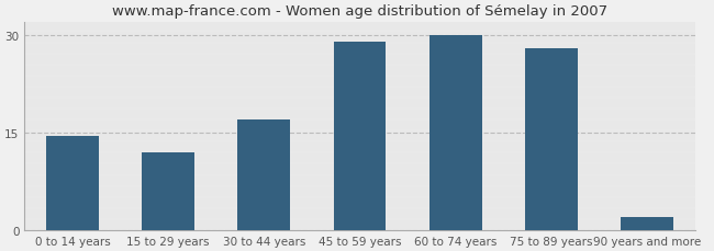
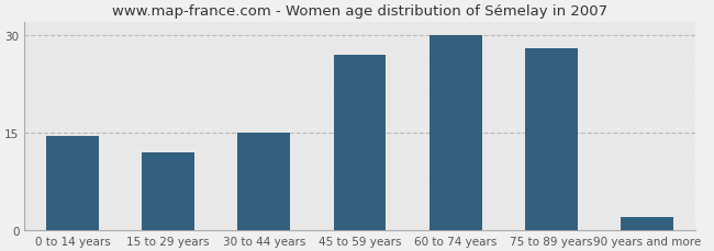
30 to 44 years: 17.0 -> 15.0
45 to 59 years: 29.0 -> 27.0
